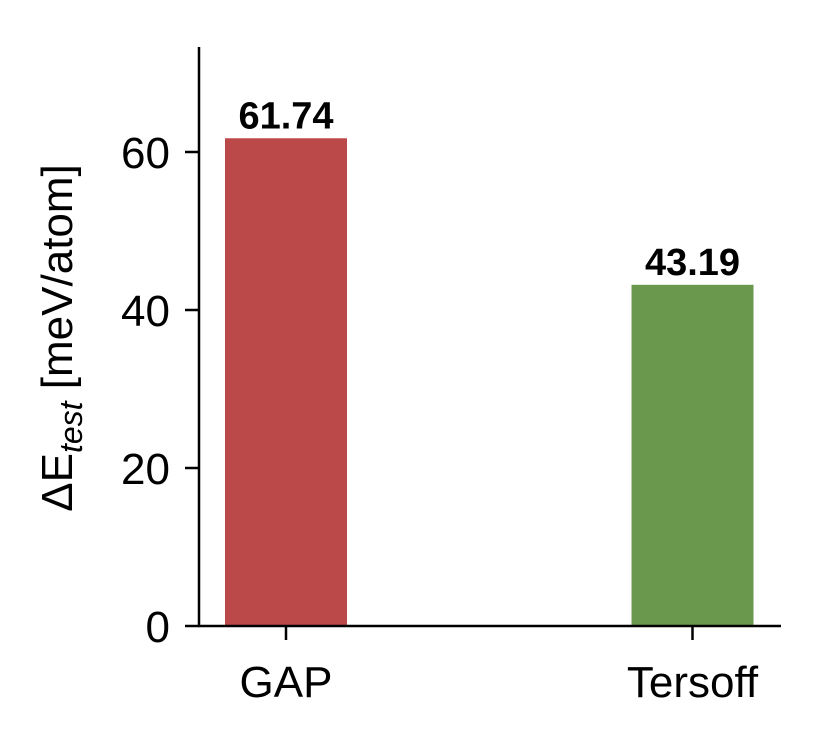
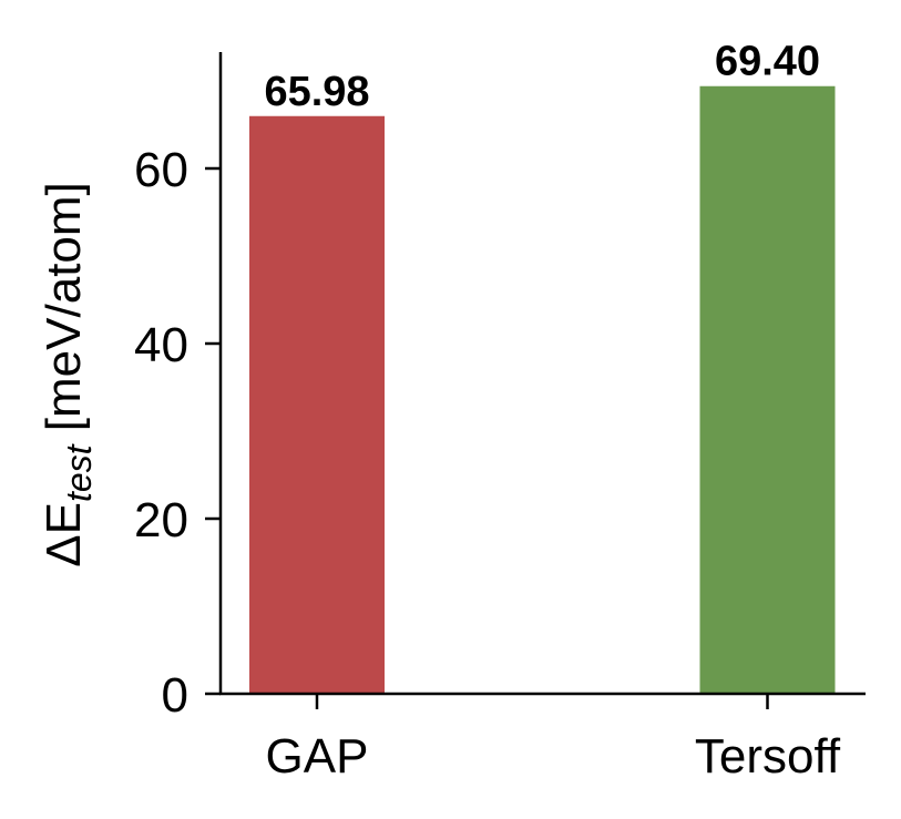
GAP: 61.74 -> 65.98
Tersoff: 43.19 -> 69.40
